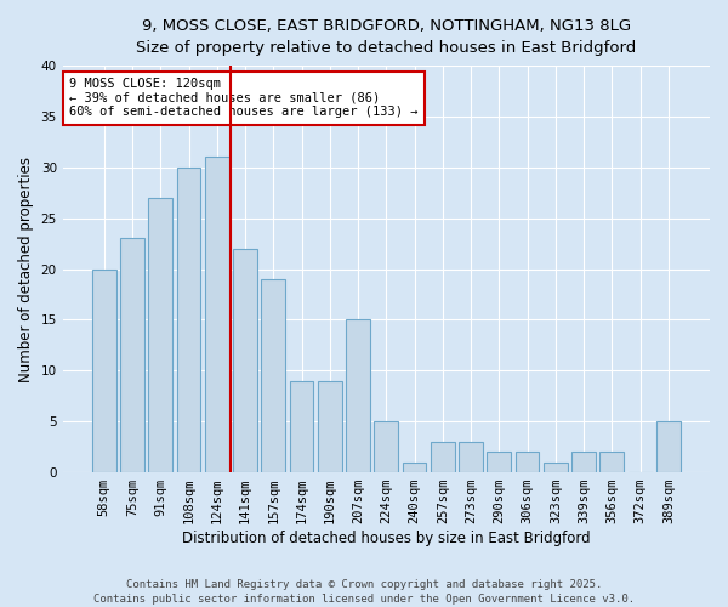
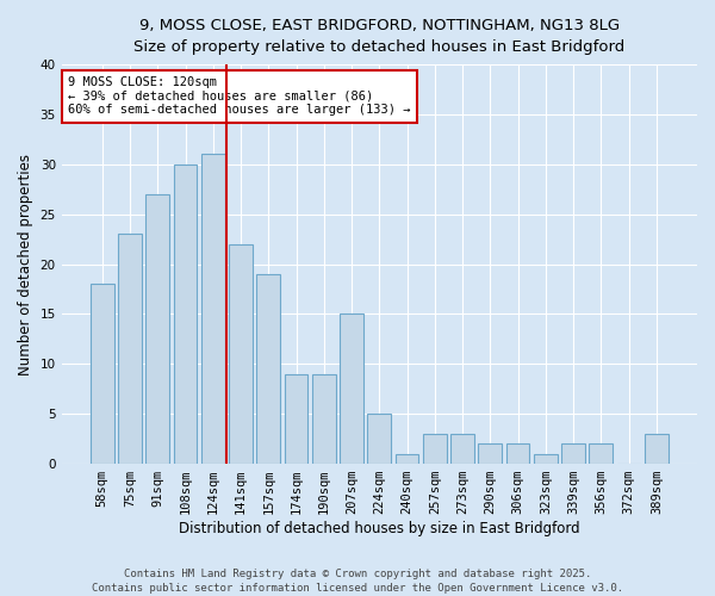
58sqm: 20 -> 18
389sqm: 5 -> 3
